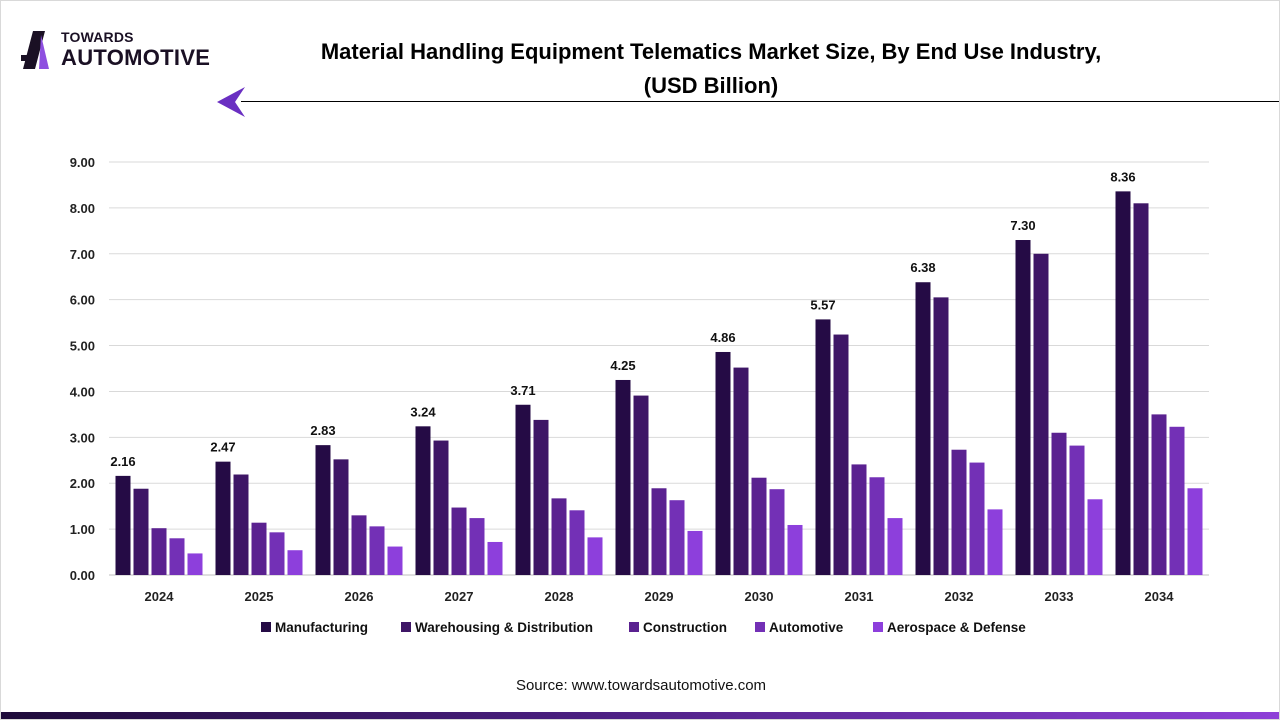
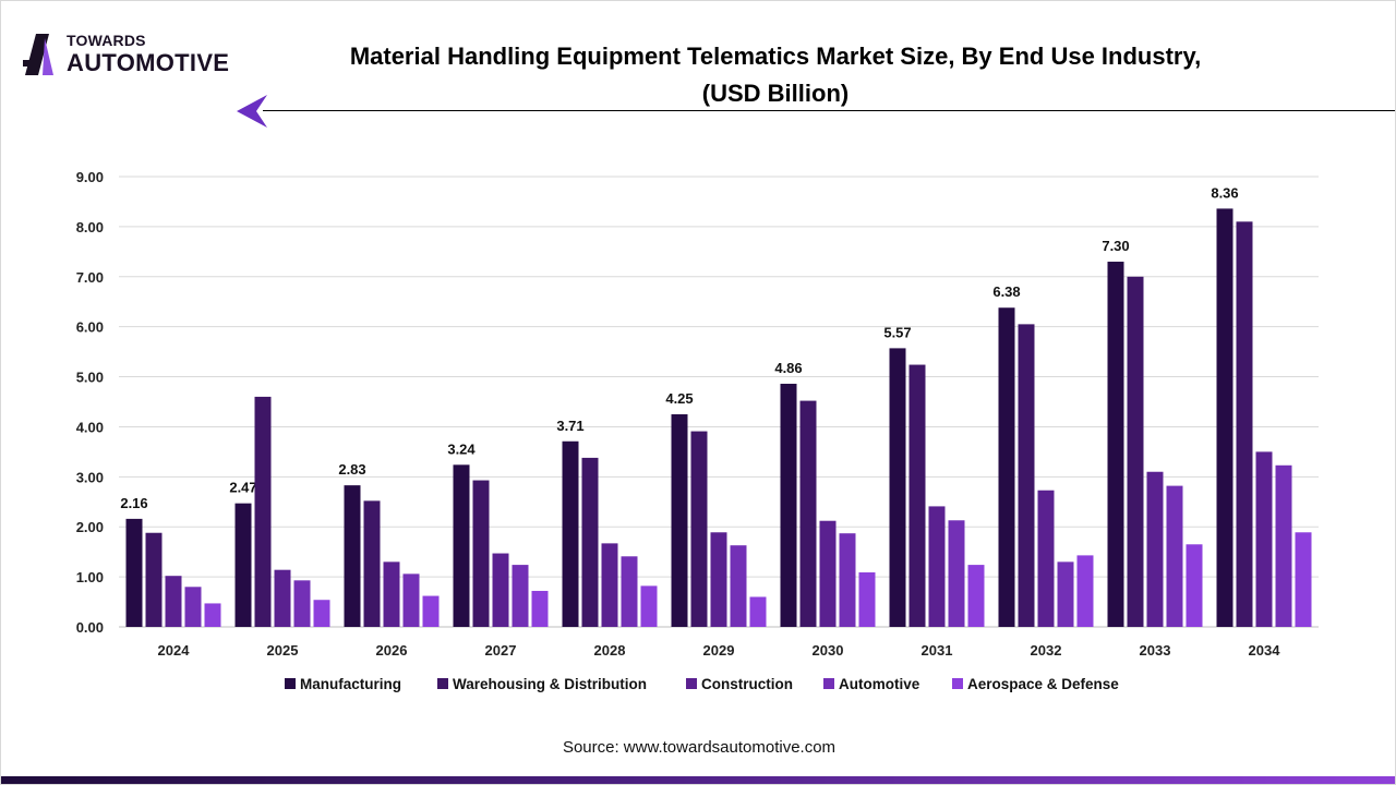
Warehousing & Distribution/2025: 2.2 -> 4.6
Aerospace & Defense/2029: 1.0 -> 0.6
Automotive/2032: 2.5 -> 1.3
